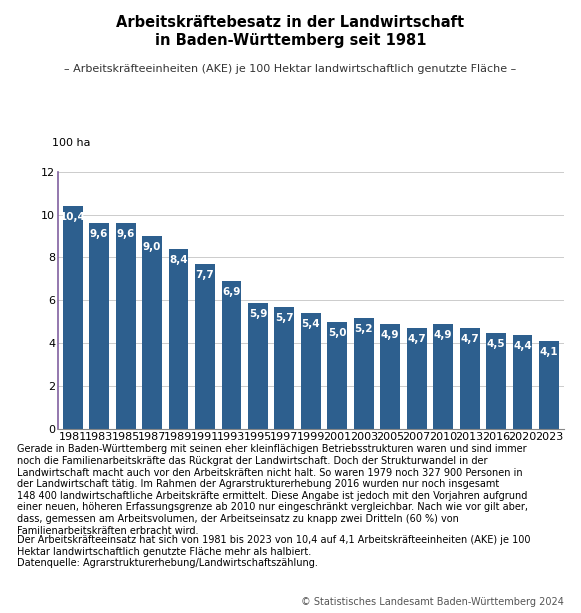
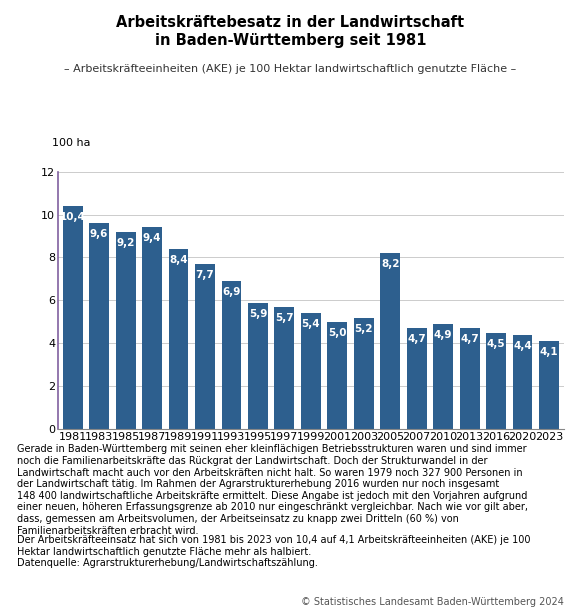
1985: 9,6 -> 9,2
1987: 9,0 -> 9,4
2005: 4,9 -> 8,2
